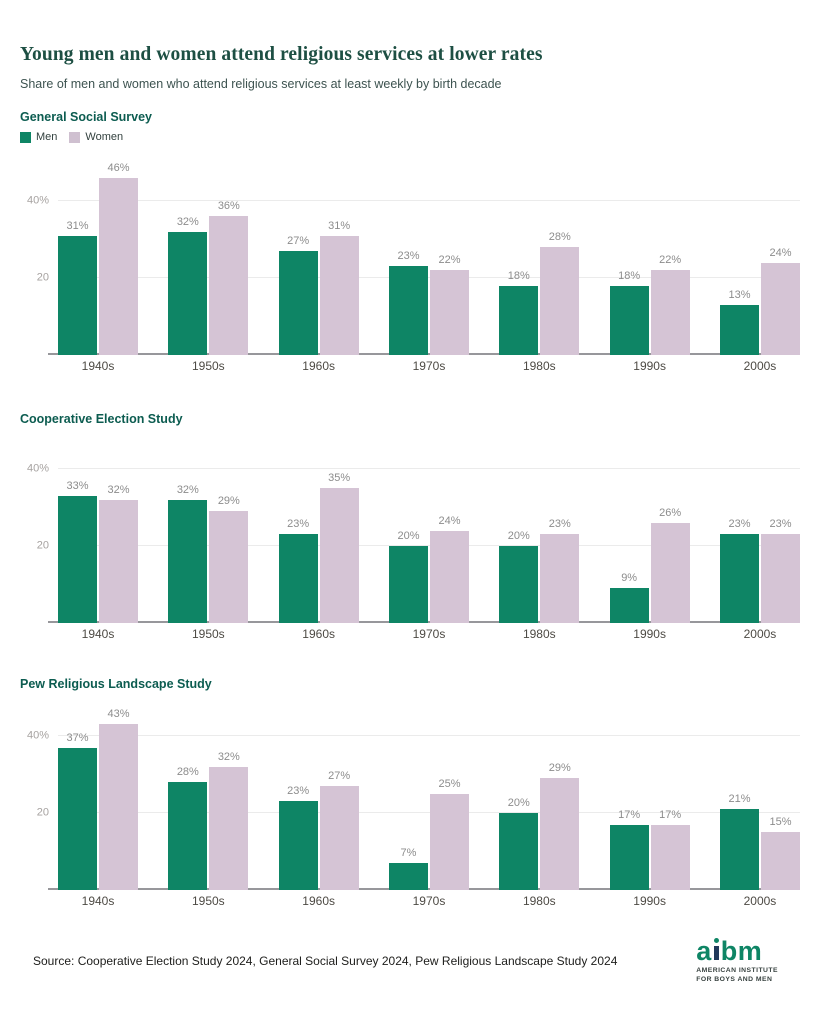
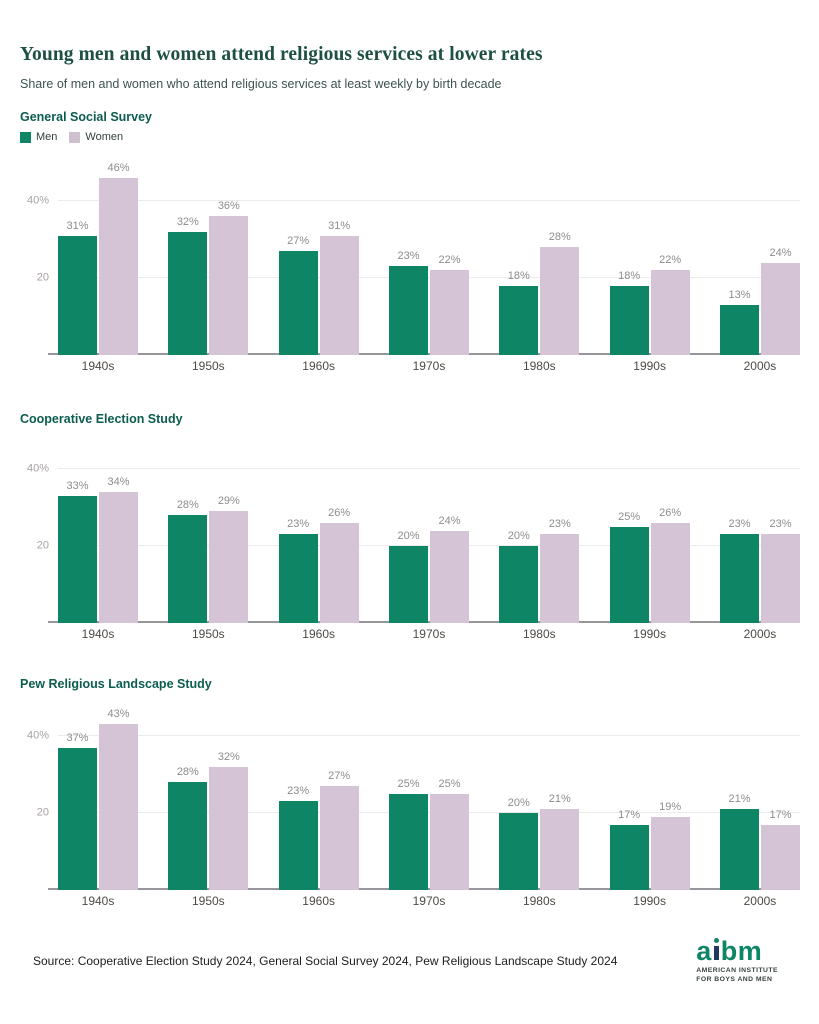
Cooperative Election Study/Women/1940s: 32% -> 34%
Cooperative Election Study/Men/1950s: 32% -> 28%
Cooperative Election Study/Women/1960s: 35% -> 26%
Cooperative Election Study/Men/1990s: 9% -> 25%
Pew Religious Landscape Study/Men/1970s: 7% -> 25%
Pew Religious Landscape Study/Women/1980s: 29% -> 21%
Pew Religious Landscape Study/Women/1990s: 17% -> 19%
Pew Religious Landscape Study/Women/2000s: 15% -> 17%
